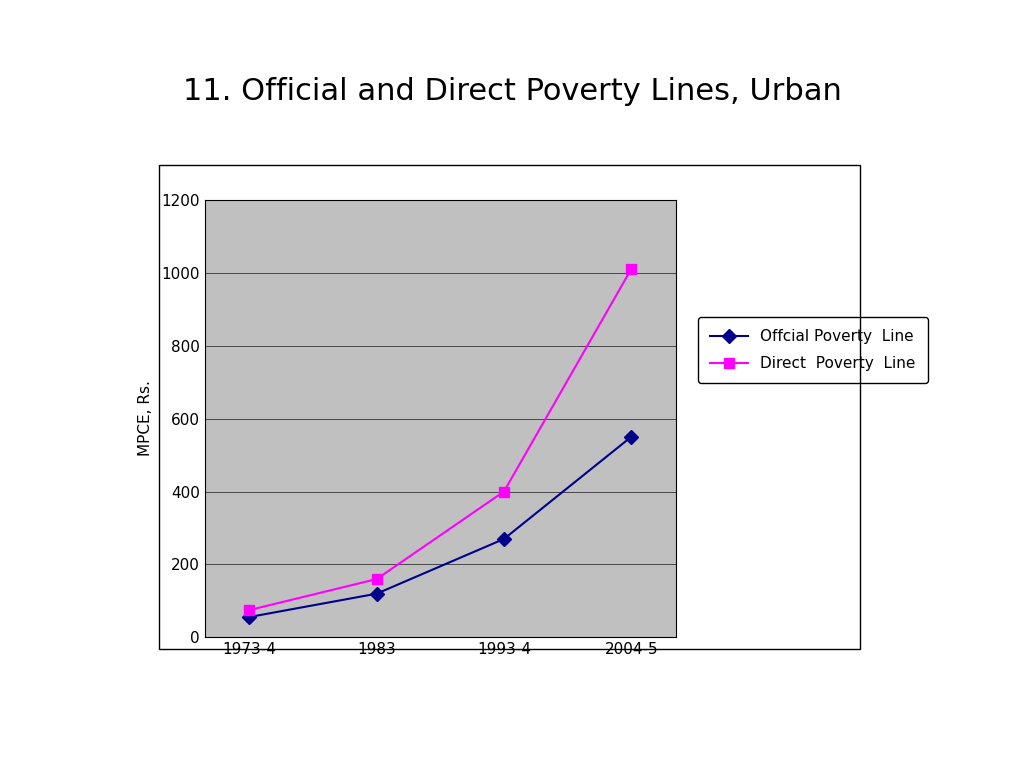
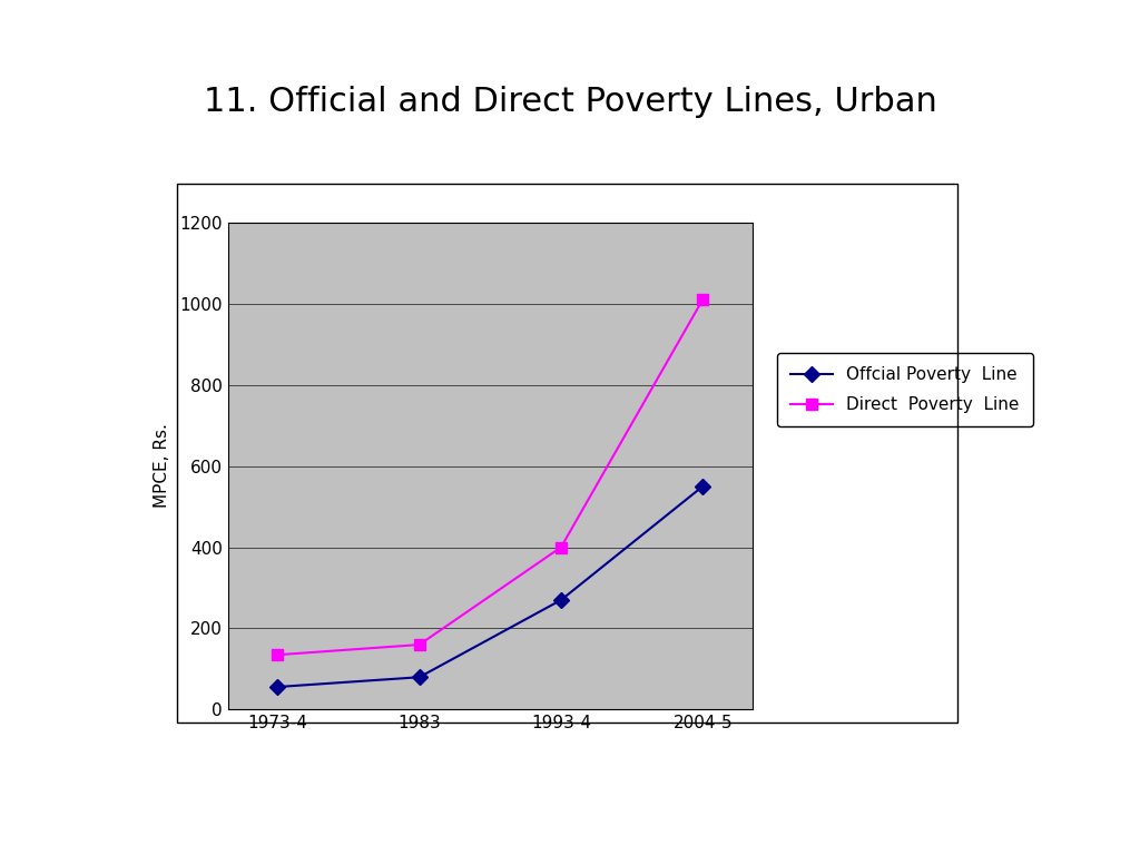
Direct Poverty Line/1973-4: 75 -> 135
Offcial Poverty Line/1983: 120 -> 80
